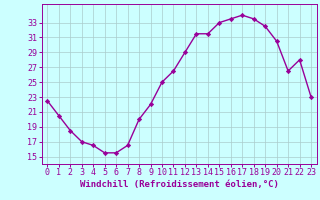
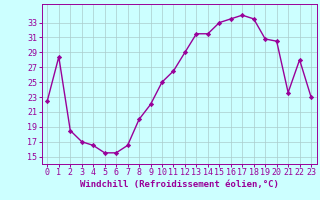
1: 20.5 -> 28.4
19: 32.5 -> 30.8
21: 26.5 -> 23.6
